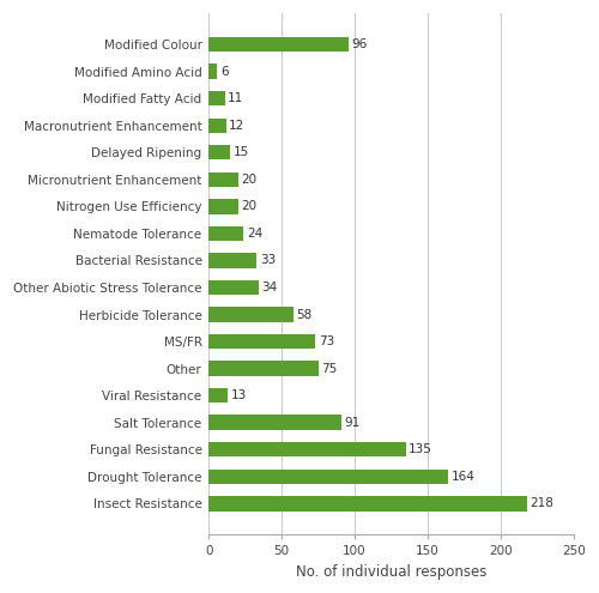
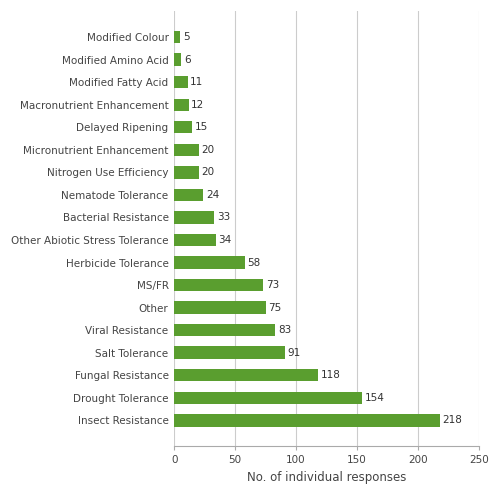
Modified Colour: 96 -> 5
Viral Resistance: 13 -> 83
Fungal Resistance: 135 -> 118
Drought Tolerance: 164 -> 154
